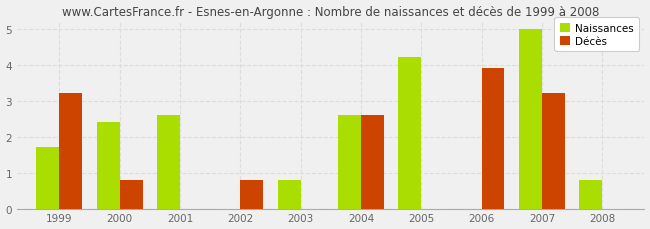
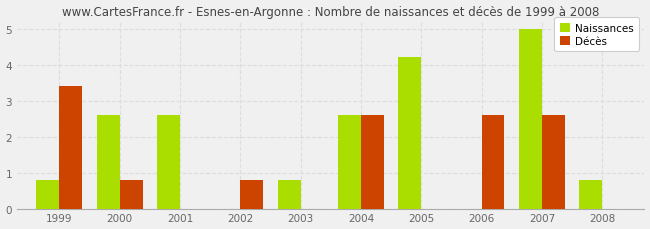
Naissances/1999: 1.7 -> 0.8
Décès/1999: 3.2 -> 3.4
Naissances/2000: 2.4 -> 2.6
Décès/2006: 3.9 -> 2.6
Décès/2007: 3.2 -> 2.6
